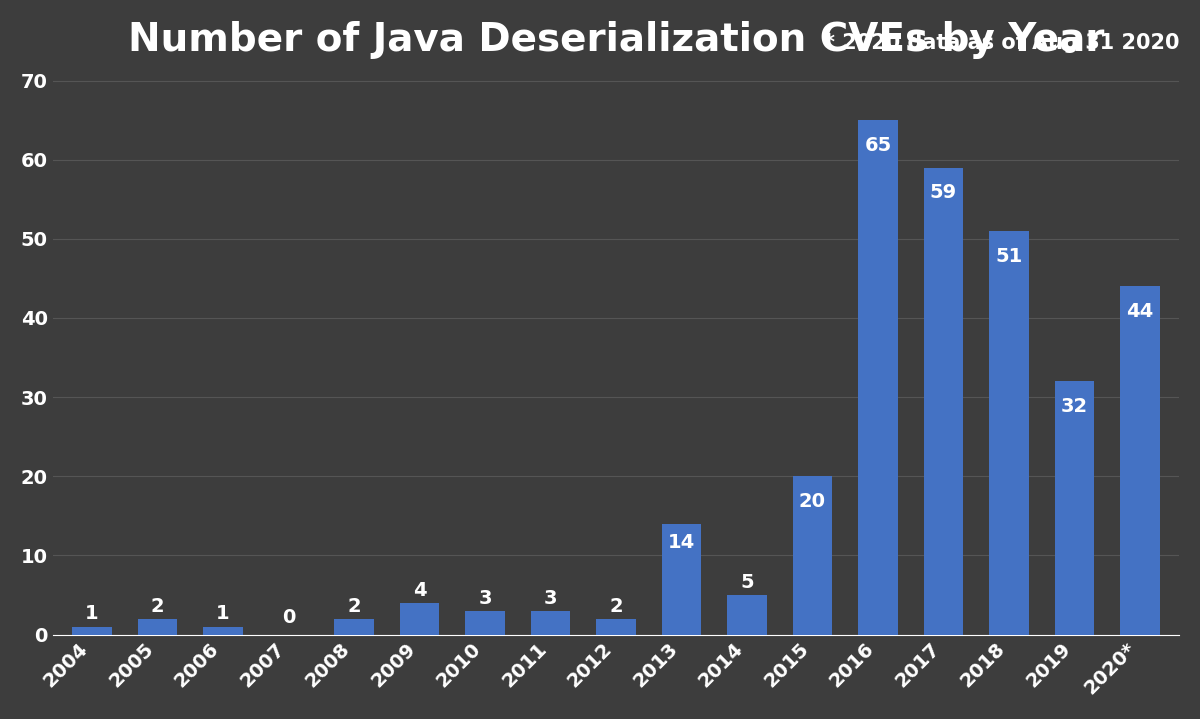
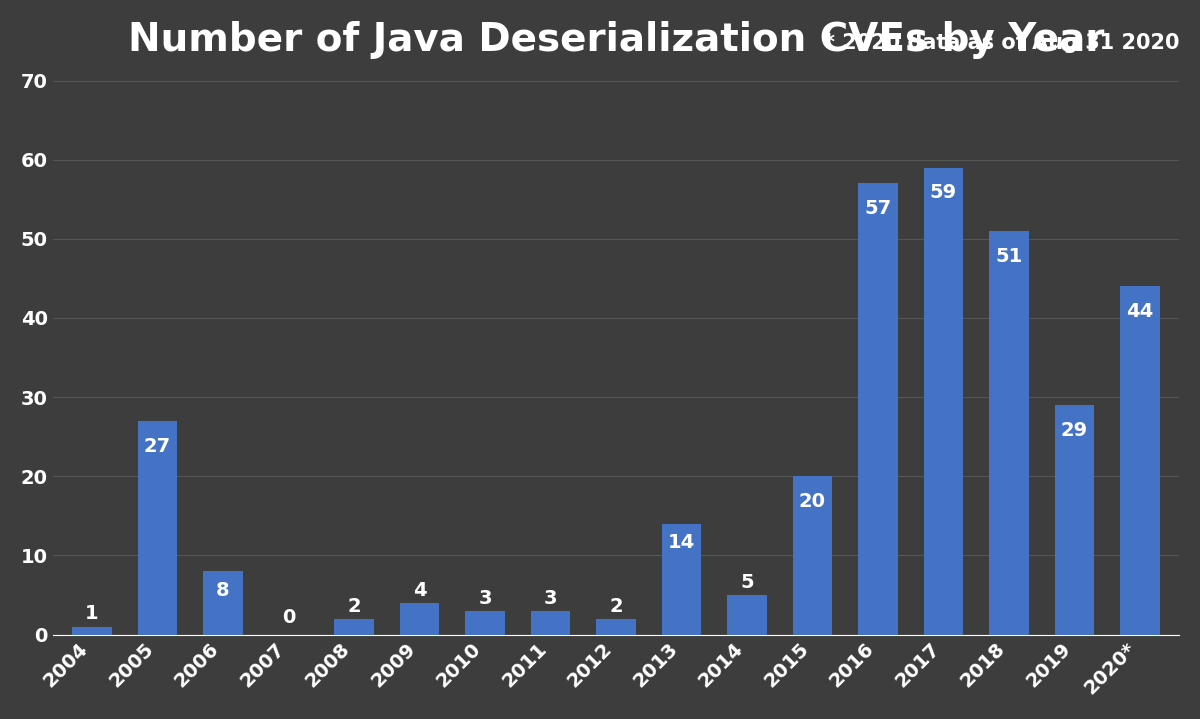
2005: 2 -> 27
2006: 1 -> 8
2016: 65 -> 57
2019: 32 -> 29
